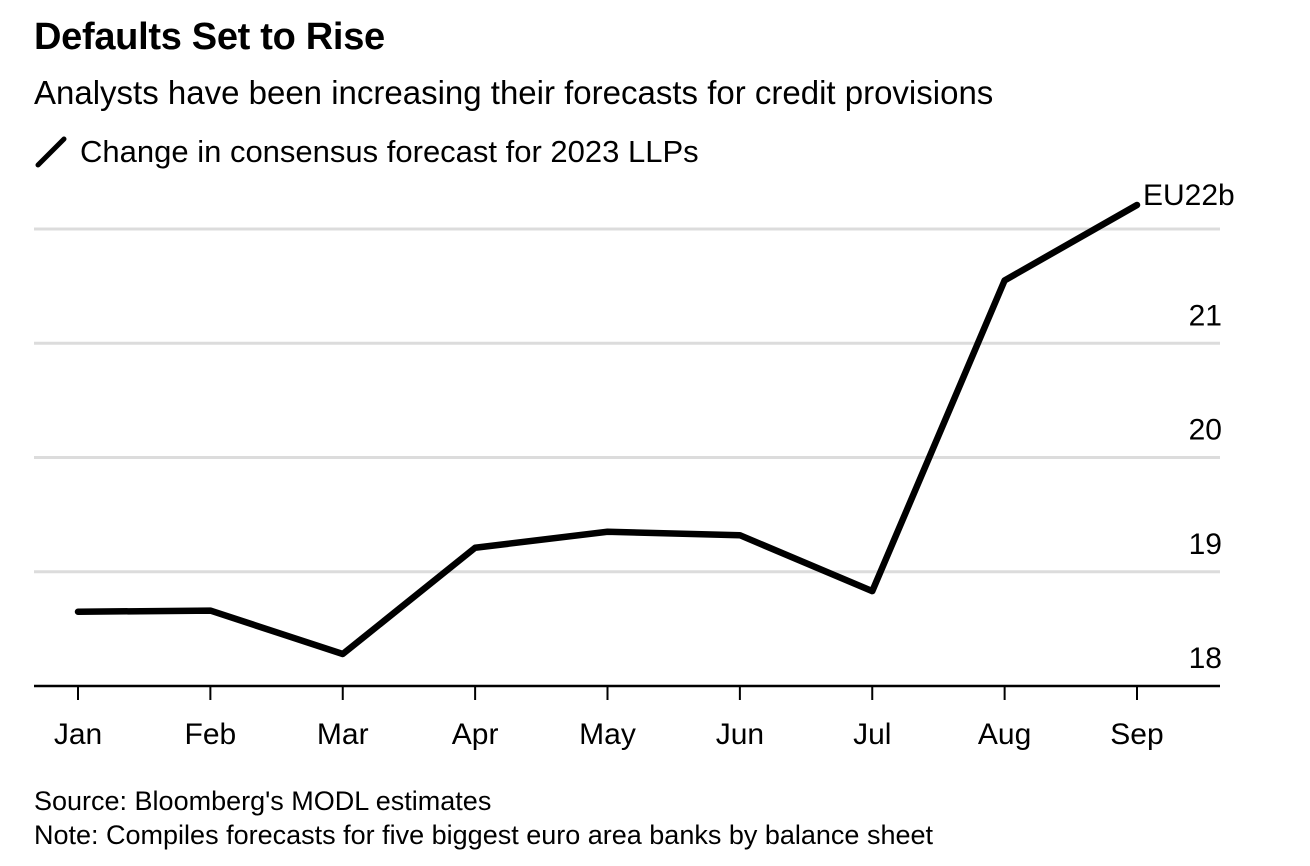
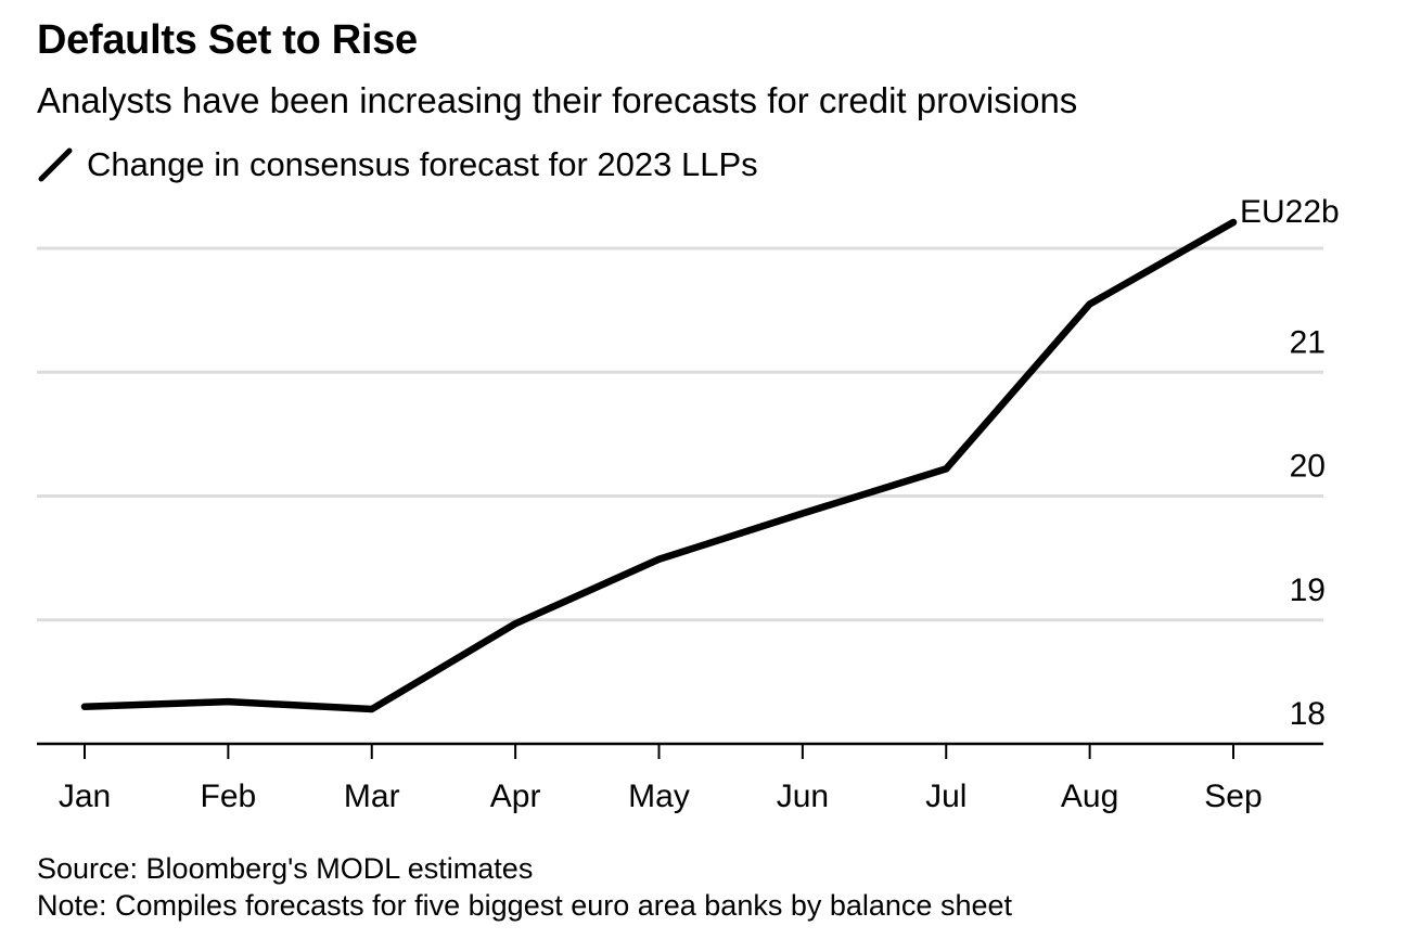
Jan: 18.65 -> 18.30
Feb: 18.66 -> 18.34
Apr: 19.21 -> 18.97
May: 19.35 -> 19.49
Jun: 19.32 -> 19.86
Jul: 18.83 -> 20.22
